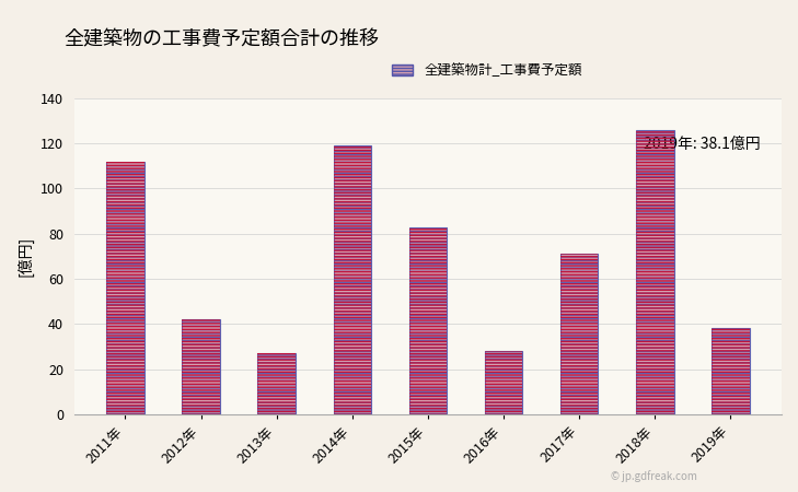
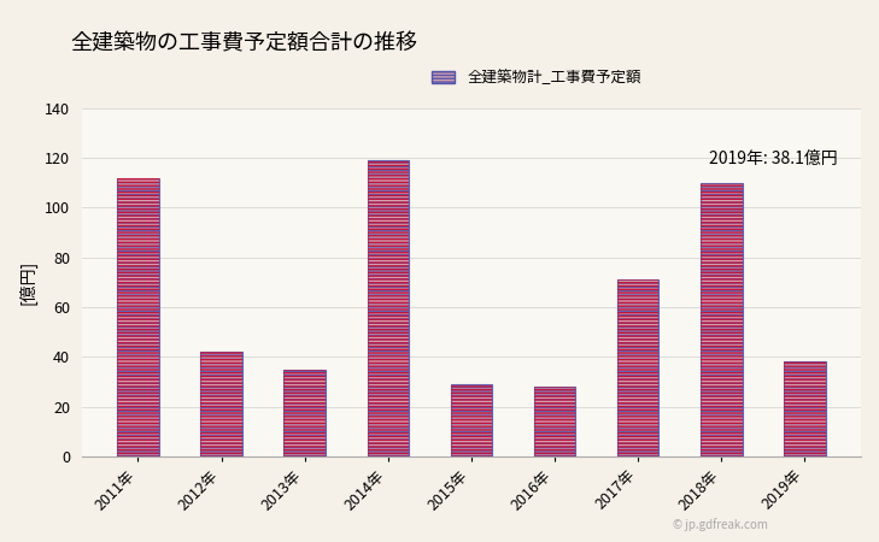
2013年: 27.0 -> 35.0
2015年: 83.0 -> 29.0
2018年: 126.0 -> 110.0
